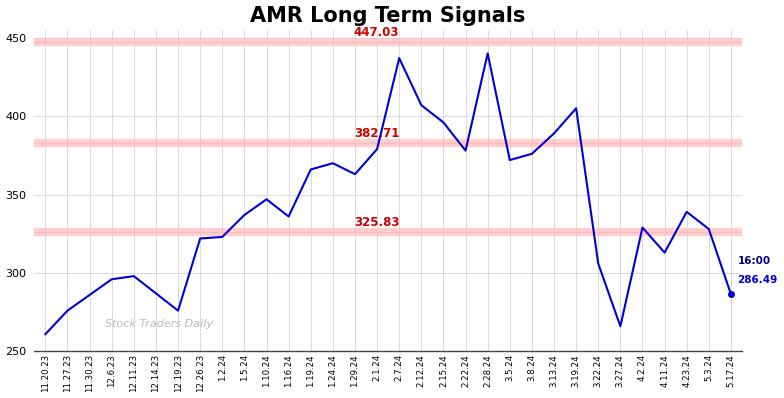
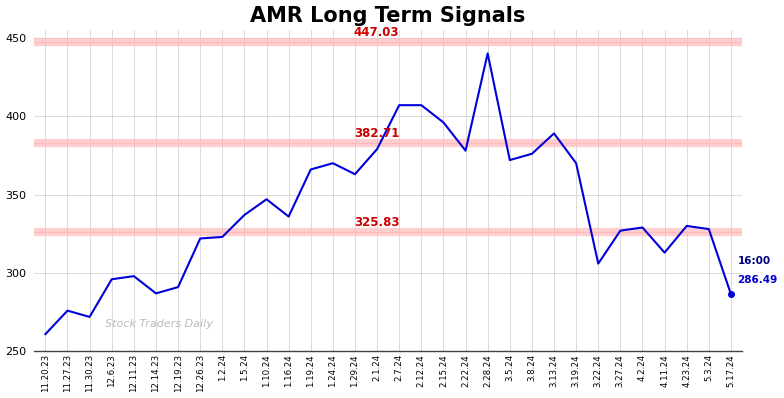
11.30.23: 286 -> 272
12.19.23: 276 -> 291
2.7.24: 437 -> 407
3.19.24: 405 -> 370
3.27.24: 266 -> 327
4.23.24: 339 -> 330
